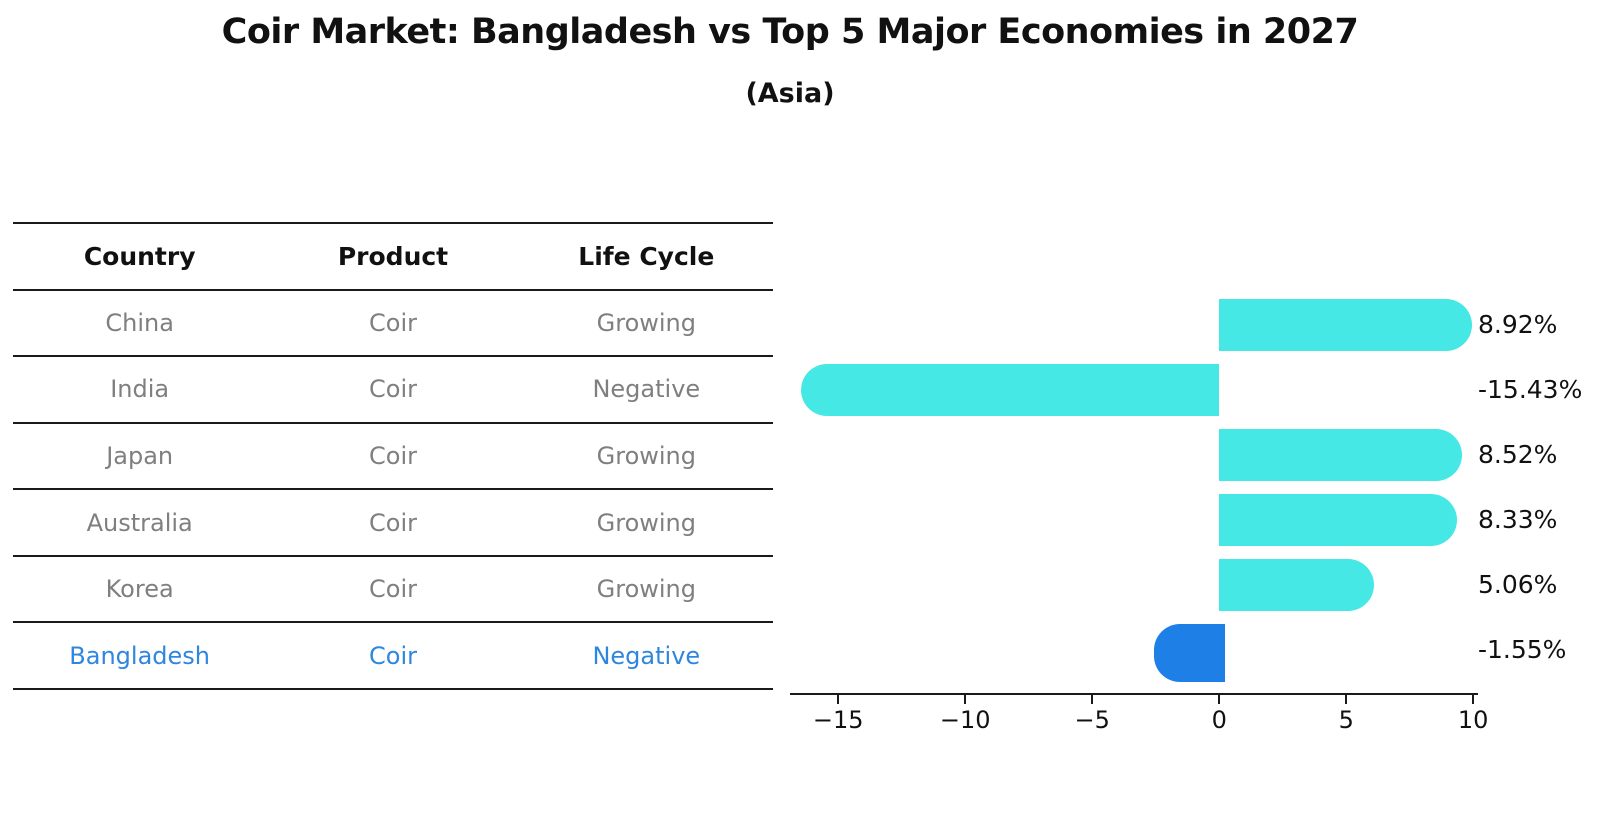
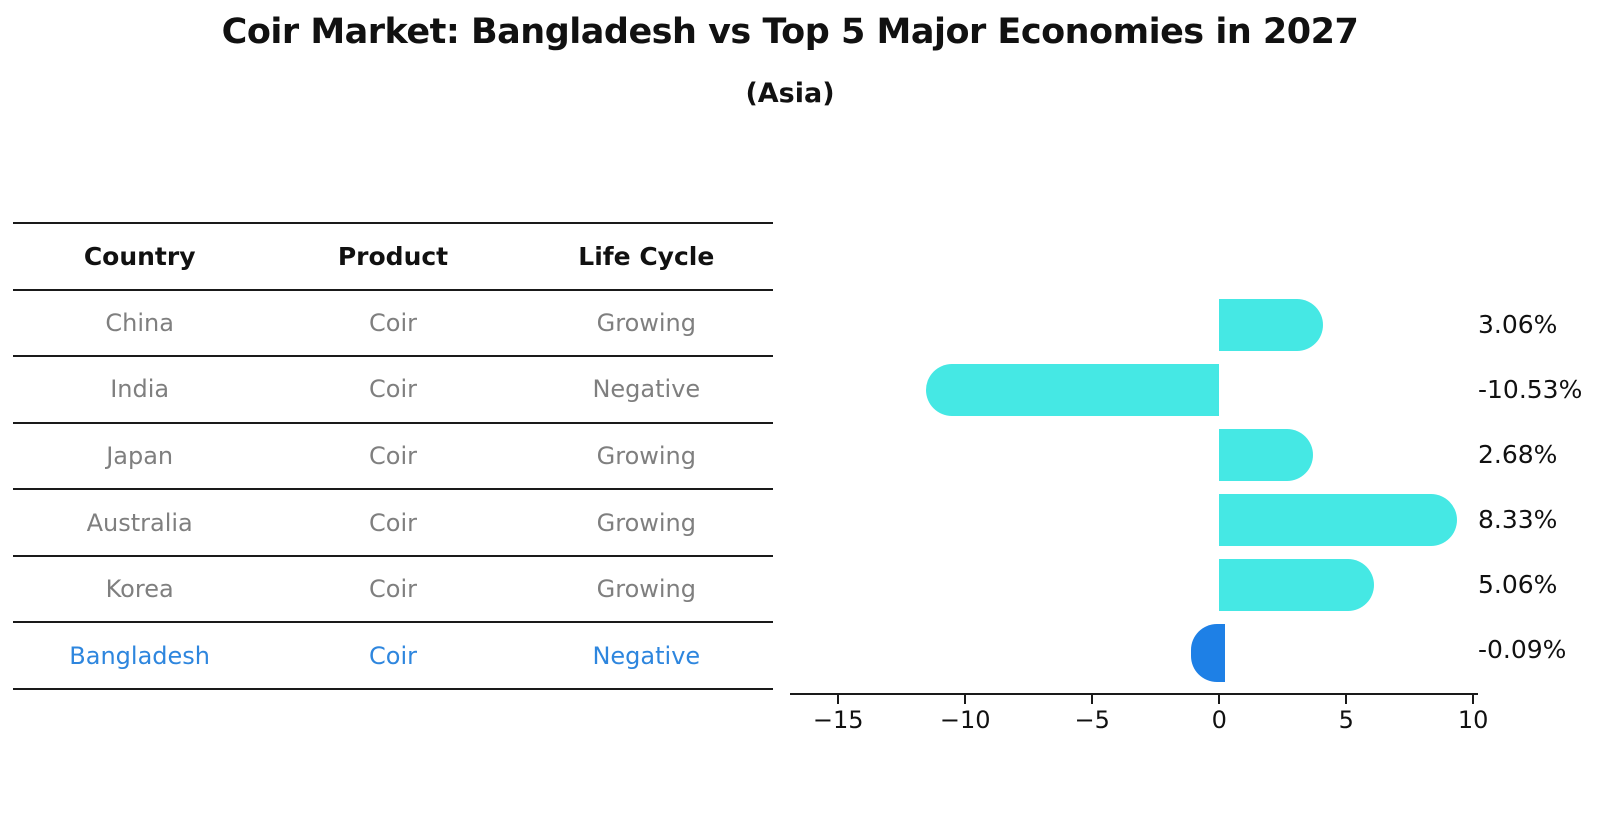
China: 8.92% -> 3.06%
India: -15.43% -> -10.53%
Japan: 8.52% -> 2.68%
Bangladesh: -1.55% -> -0.09%
